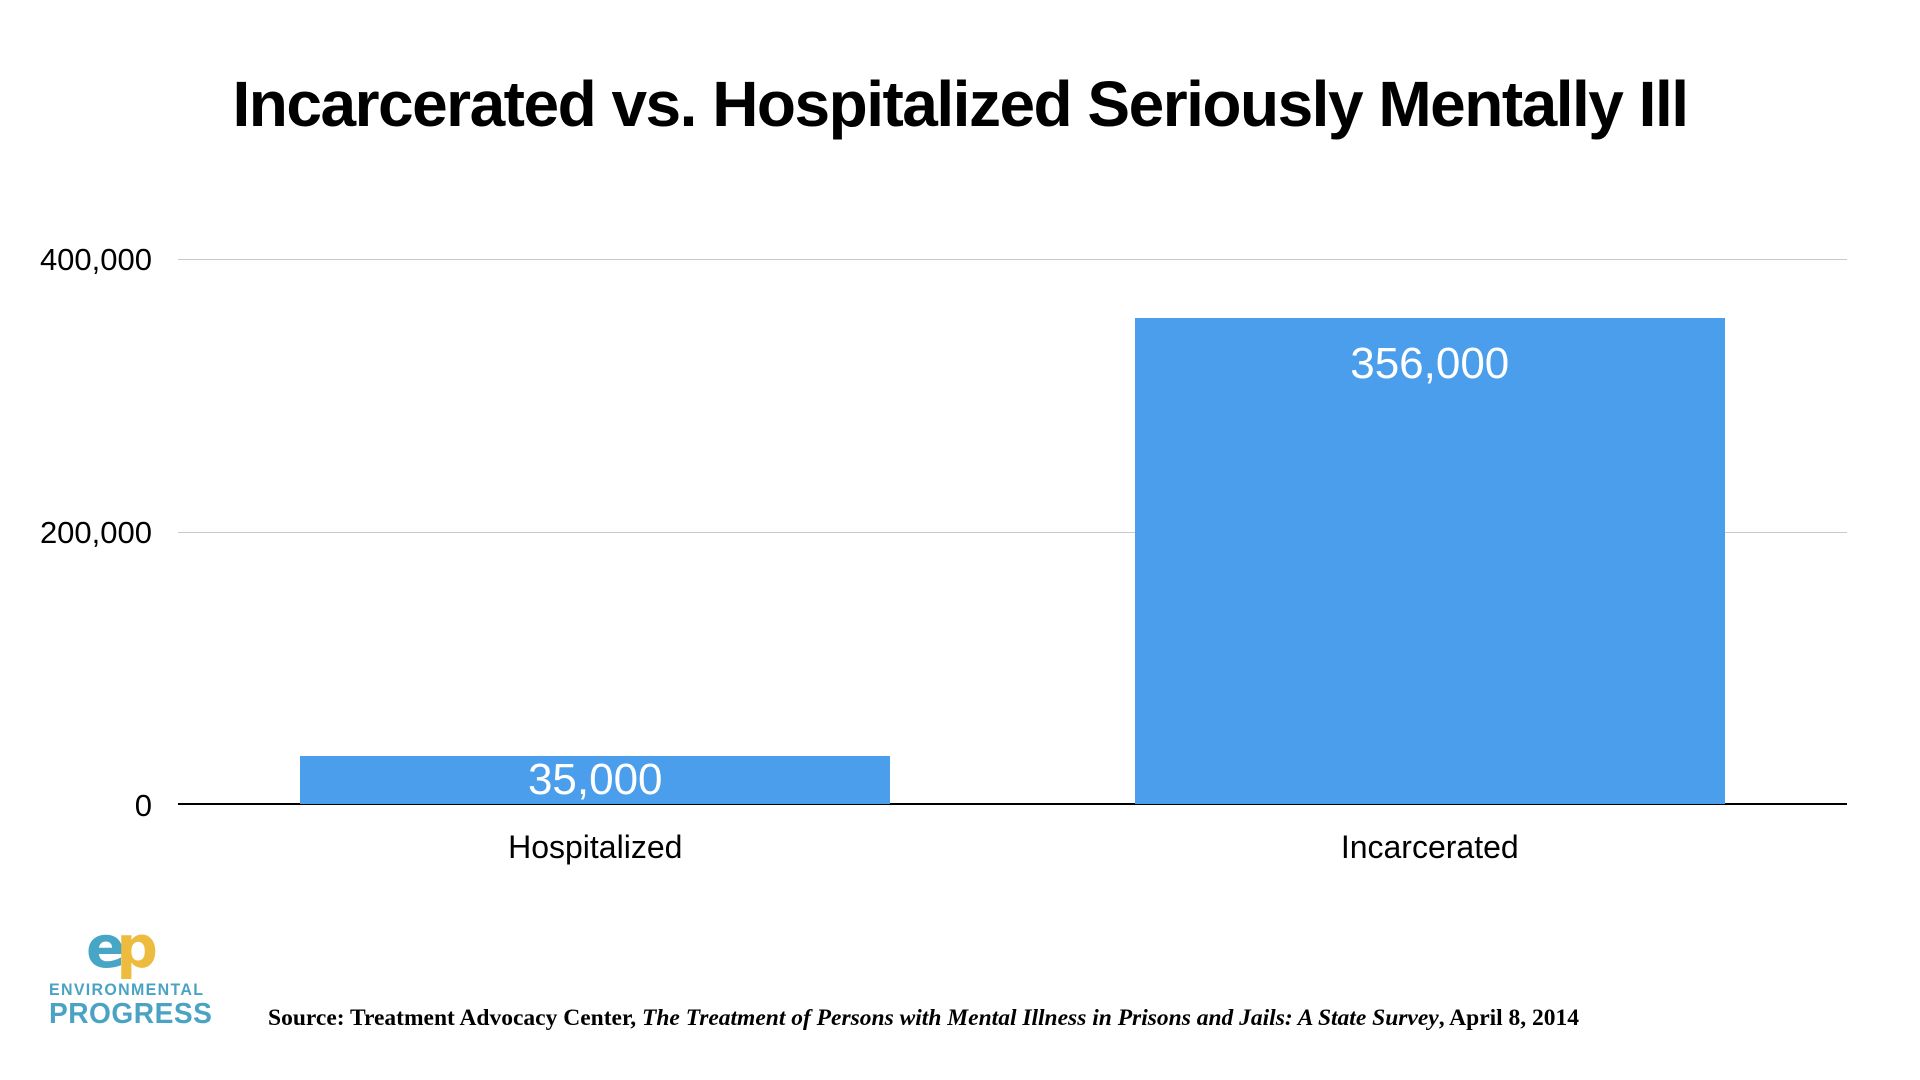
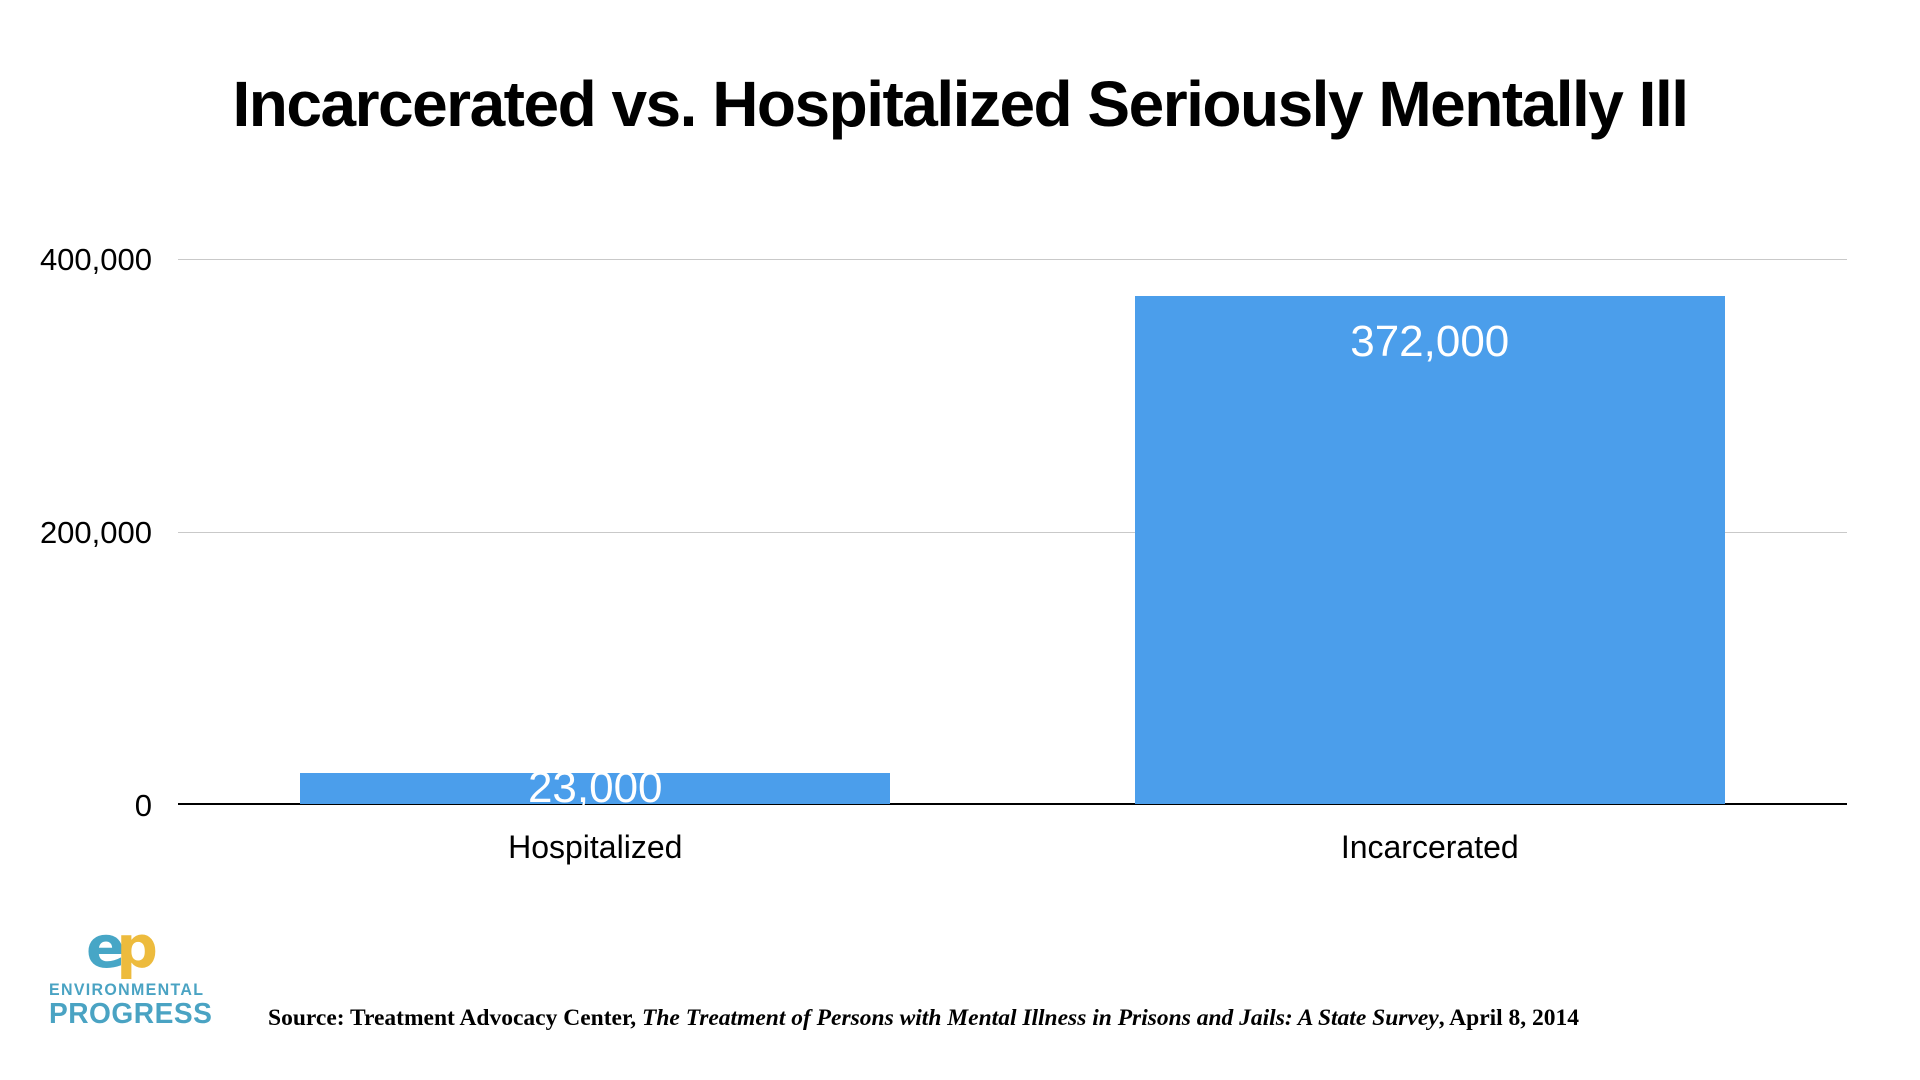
Hospitalized: 35,000 -> 23,000
Incarcerated: 356,000 -> 372,000
